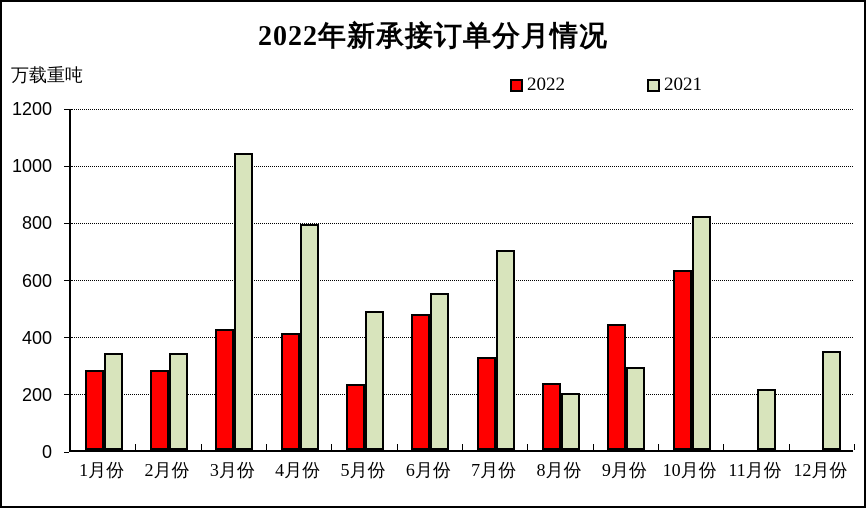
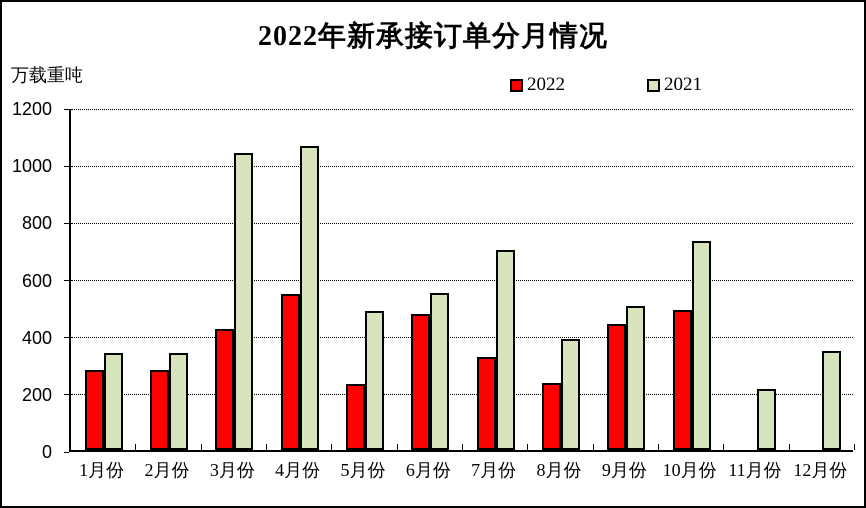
2022/4月份: 410 -> 540
2021/4月份: 790 -> 1060
2021/8月份: 200 -> 390
2021/9月份: 290 -> 500
2022/10月份: 630 -> 490
2021/10月份: 820 -> 730
